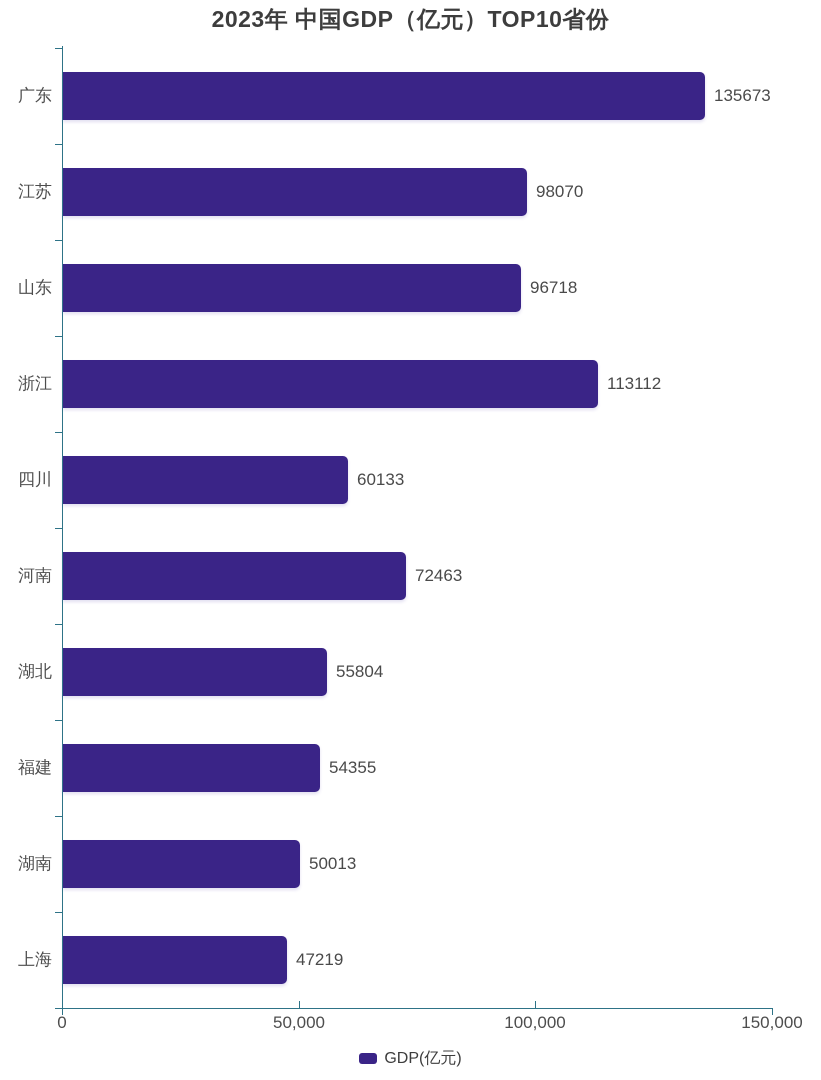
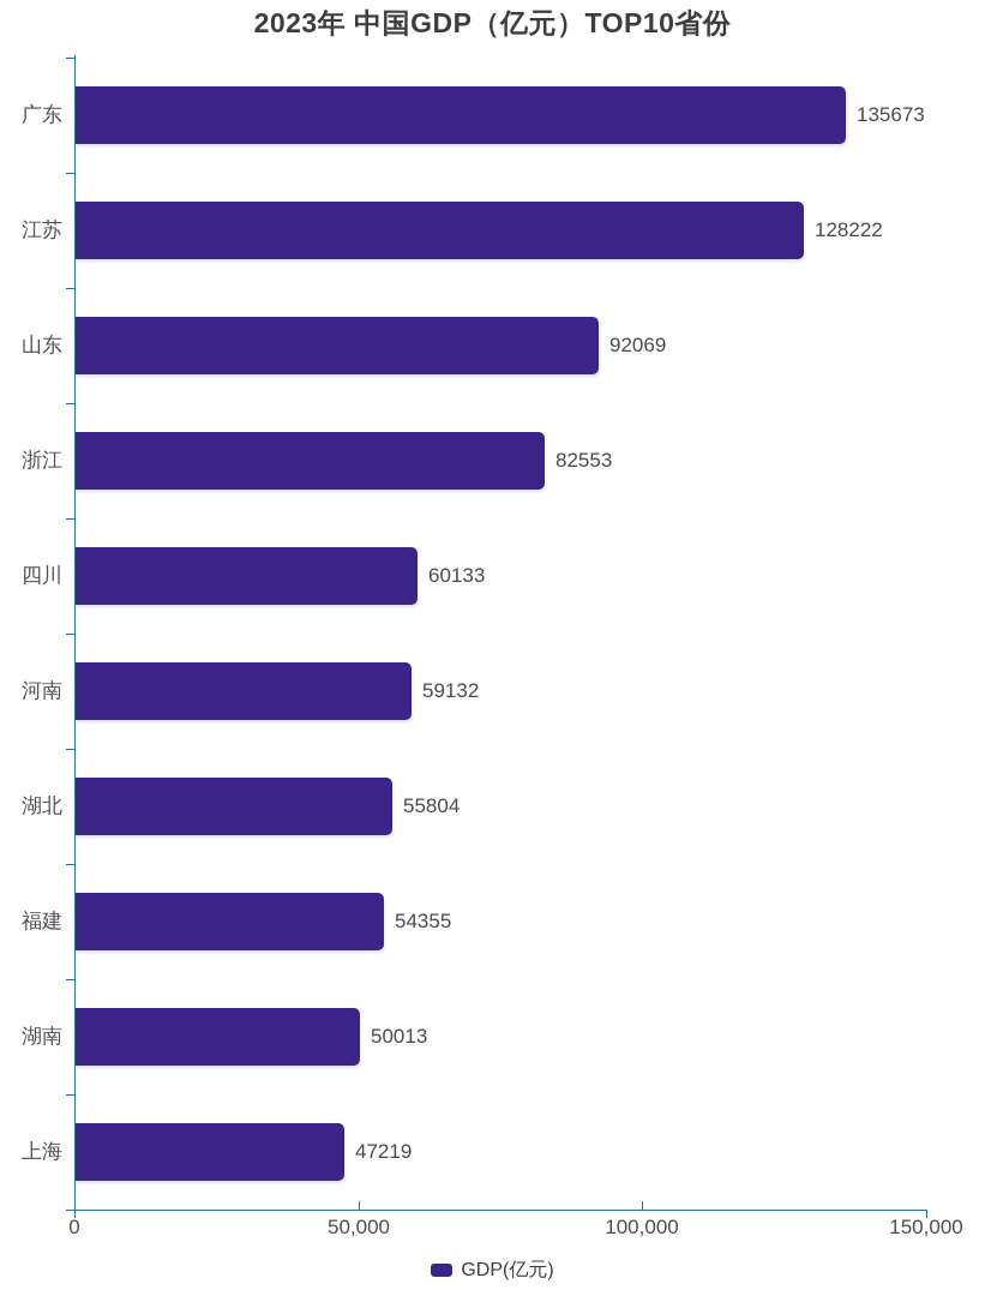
江苏: 98070 -> 128222
山东: 96718 -> 92069
浙江: 113112 -> 82553
河南: 72463 -> 59132
